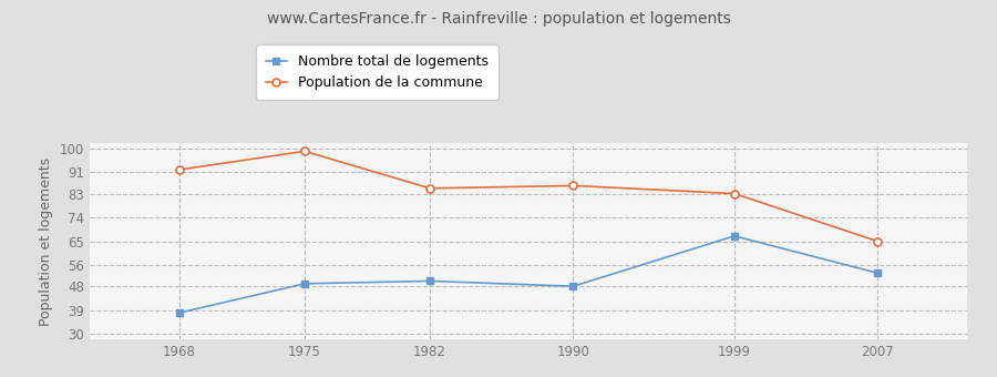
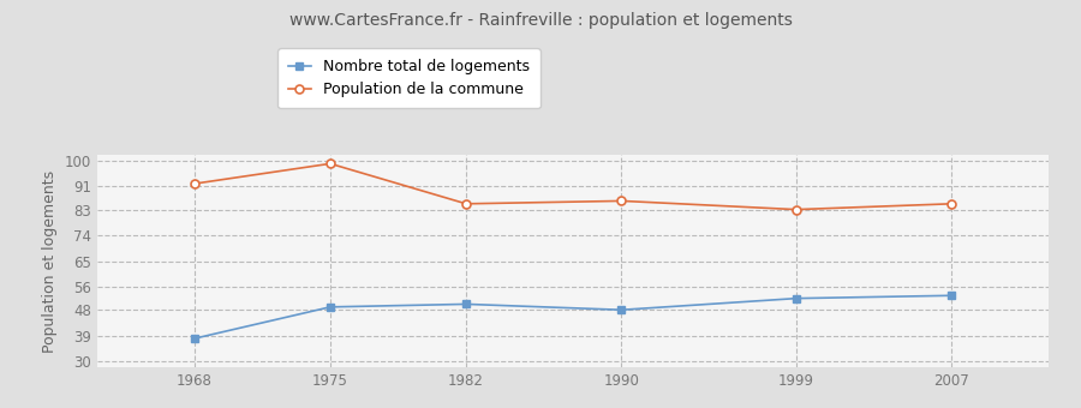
Nombre total de logements/1999: 67 -> 52
Population de la commune/2007: 65 -> 85
